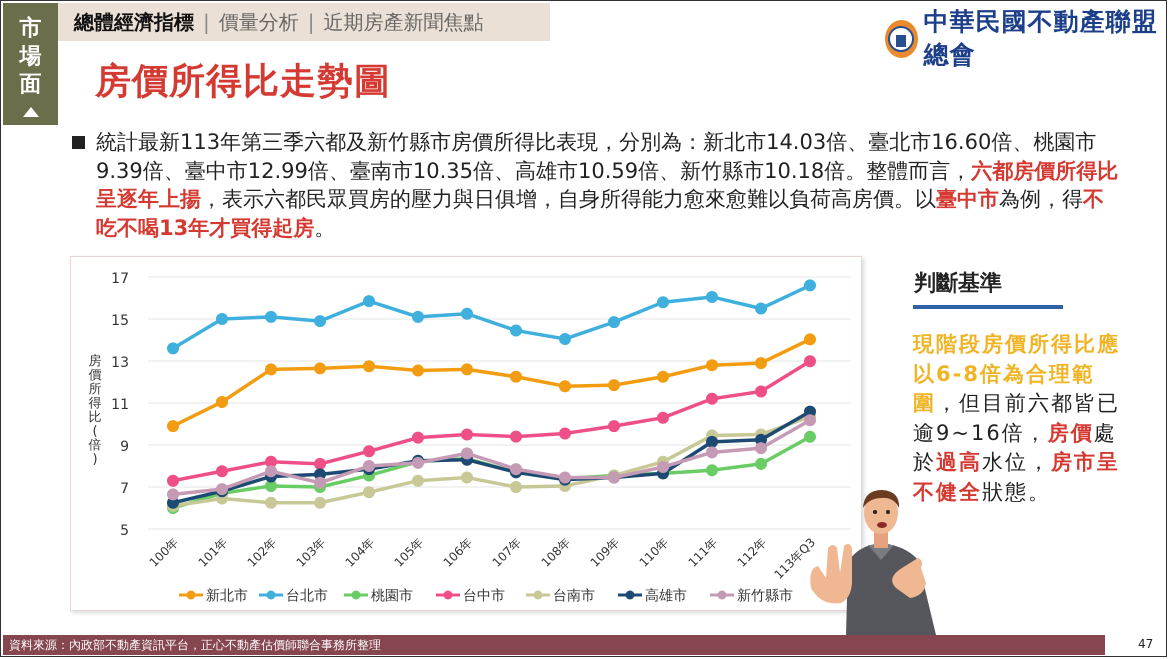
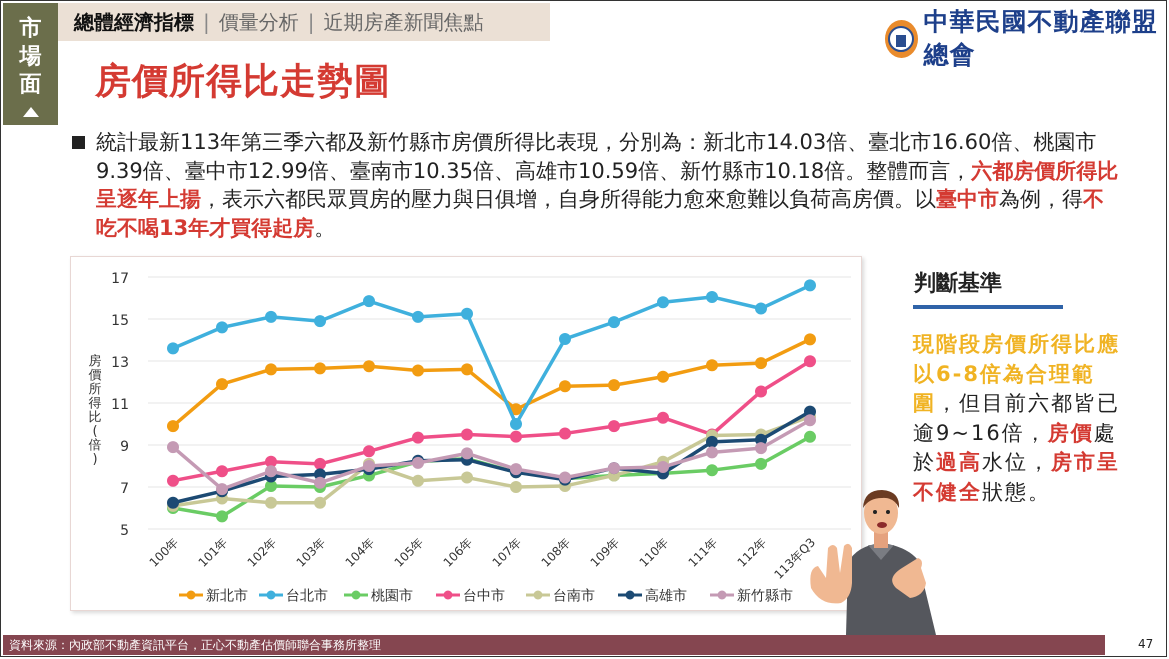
新竹縣市/100年: 6.7 -> 8.9
新北市/101年: 11.1 -> 11.9
台北市/101年: 15.0 -> 14.6
桃園市/101年: 6.7 -> 5.6
台南市/104年: 6.8 -> 8.1
新北市/107年: 12.2 -> 10.7
台北市/107年: 14.4 -> 10.0
高雄市/109年: 7.5 -> 7.9
新竹縣市/109年: 7.5 -> 7.9
台中市/111年: 11.2 -> 9.5
